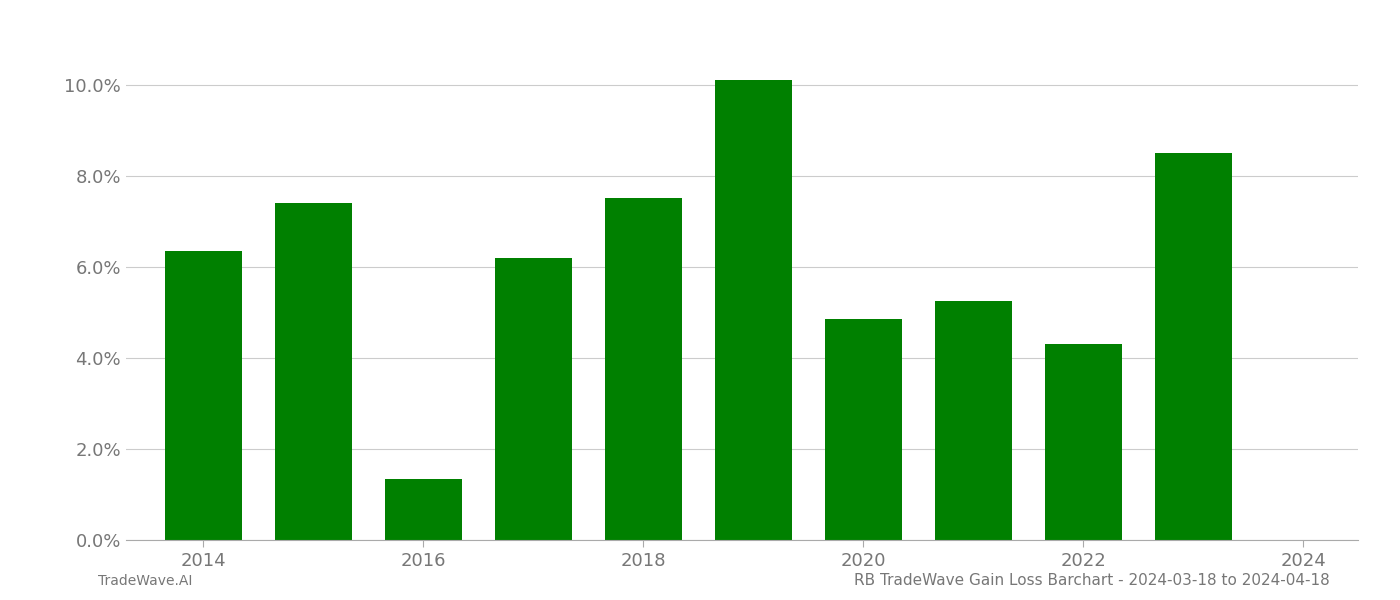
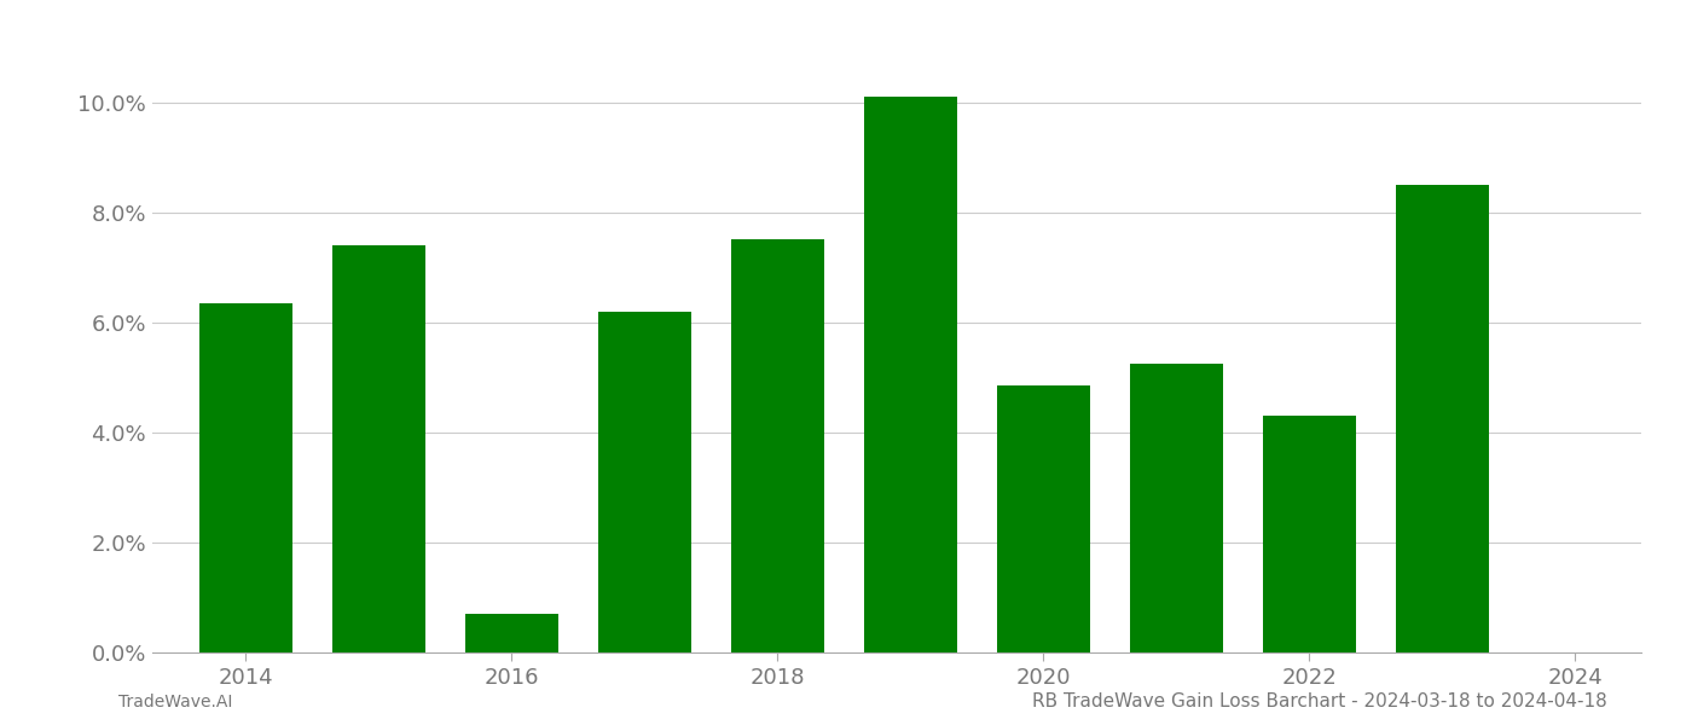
2016: 1.35% -> 0.70%
